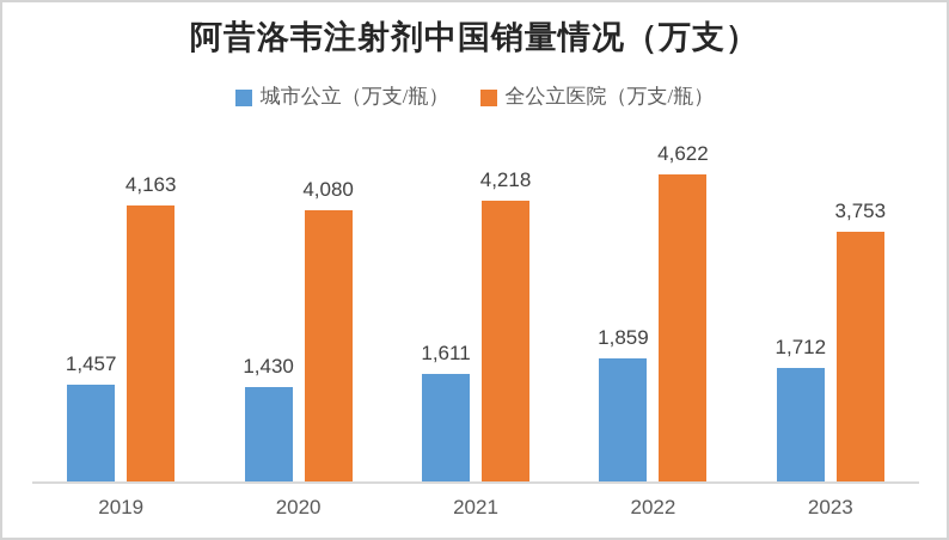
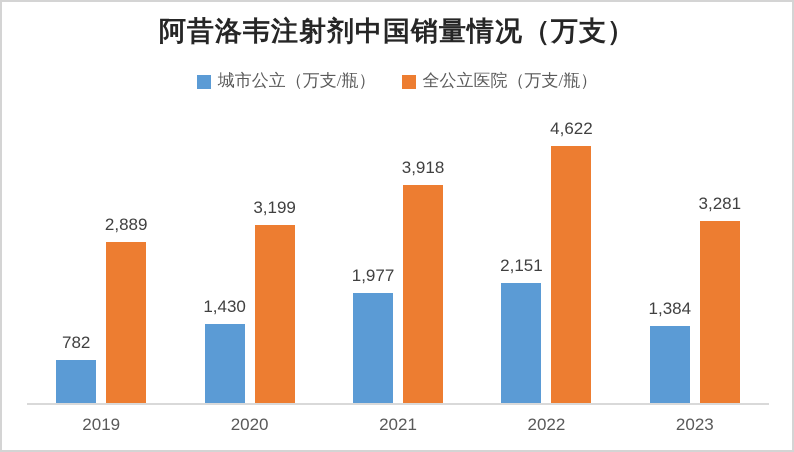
城市公立（万支/瓶）/2019: 1,457 -> 782
全公立医院（万支/瓶）/2019: 4,163 -> 2,889
全公立医院（万支/瓶）/2020: 4,080 -> 3,199
城市公立（万支/瓶）/2021: 1,611 -> 1,977
全公立医院（万支/瓶）/2021: 4,218 -> 3,918
城市公立（万支/瓶）/2022: 1,859 -> 2,151
城市公立（万支/瓶）/2023: 1,712 -> 1,384
全公立医院（万支/瓶）/2023: 3,753 -> 3,281
